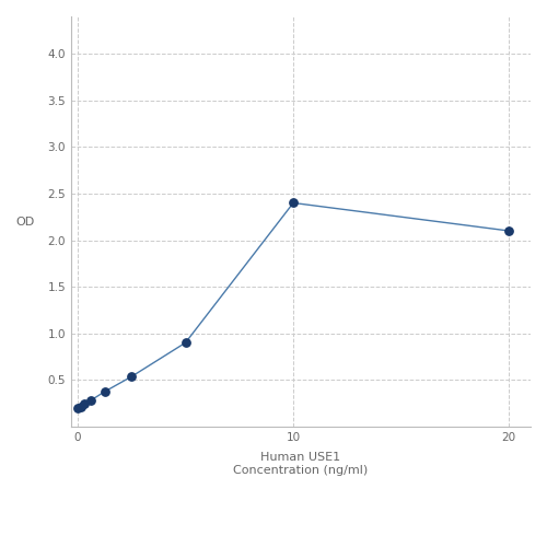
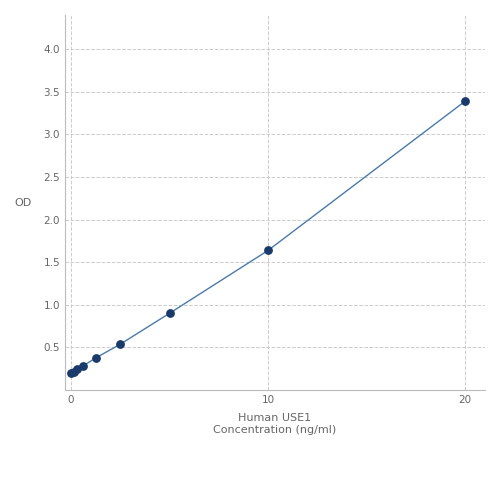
10: 2.40 -> 1.64
20: 2.10 -> 3.39
